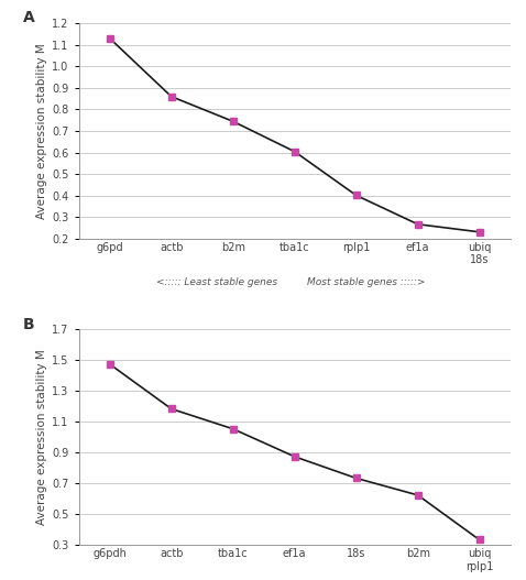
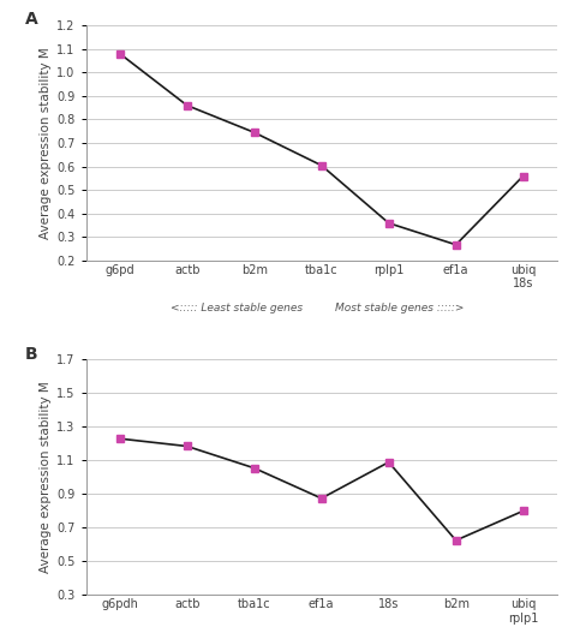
g6pd: 1.13 -> 1.08
rplp1: 0.40 -> 0.36
ubiq 18s: 0.23 -> 0.56
g6pdh: 1.48 -> 1.23
18s: 0.73 -> 1.09
ubiq rplp1: 0.34 -> 0.80
